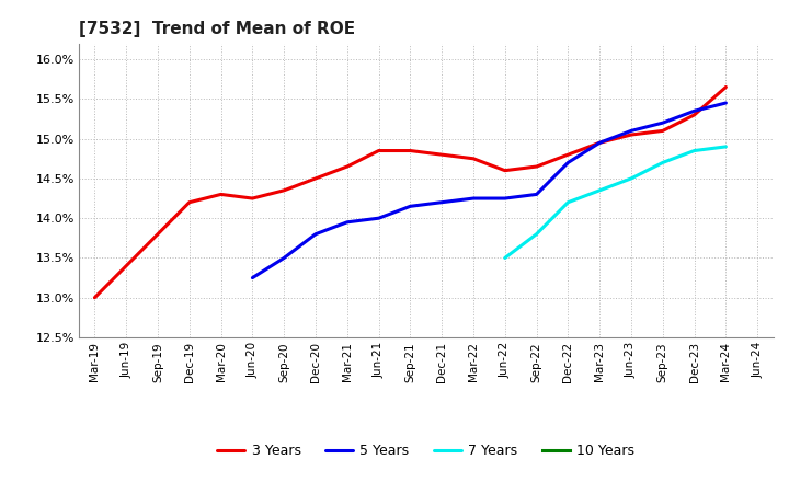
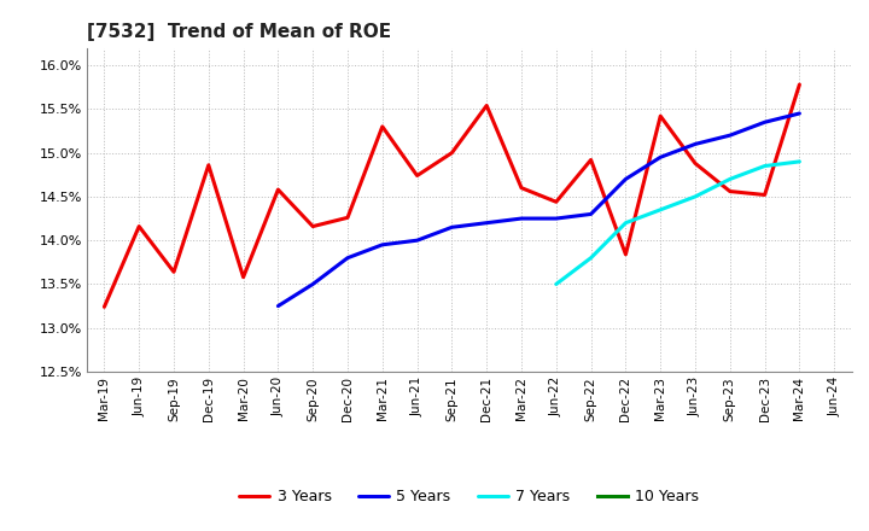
3 Years/Mar-19: 13.00% -> 13.24%
3 Years/Jun-19: 13.40% -> 14.16%
3 Years/Sep-19: 13.80% -> 13.64%
3 Years/Dec-19: 14.20% -> 14.86%
3 Years/Mar-20: 14.30% -> 13.58%
3 Years/Jun-20: 14.25% -> 14.58%
3 Years/Sep-20: 14.35% -> 14.16%
3 Years/Dec-20: 14.50% -> 14.26%
3 Years/Mar-21: 14.65% -> 15.30%
3 Years/Jun-21: 14.85% -> 14.74%
3 Years/Sep-21: 14.85% -> 15.00%
3 Years/Dec-21: 14.80% -> 15.54%
3 Years/Mar-22: 14.75% -> 14.60%
3 Years/Jun-22: 14.60% -> 14.44%
3 Years/Sep-22: 14.65% -> 14.92%
3 Years/Dec-22: 14.80% -> 13.84%
3 Years/Mar-23: 14.95% -> 15.42%
3 Years/Jun-23: 15.05% -> 14.88%
3 Years/Sep-23: 15.10% -> 14.56%
3 Years/Dec-23: 15.30% -> 14.52%
3 Years/Mar-24: 15.65% -> 15.78%
